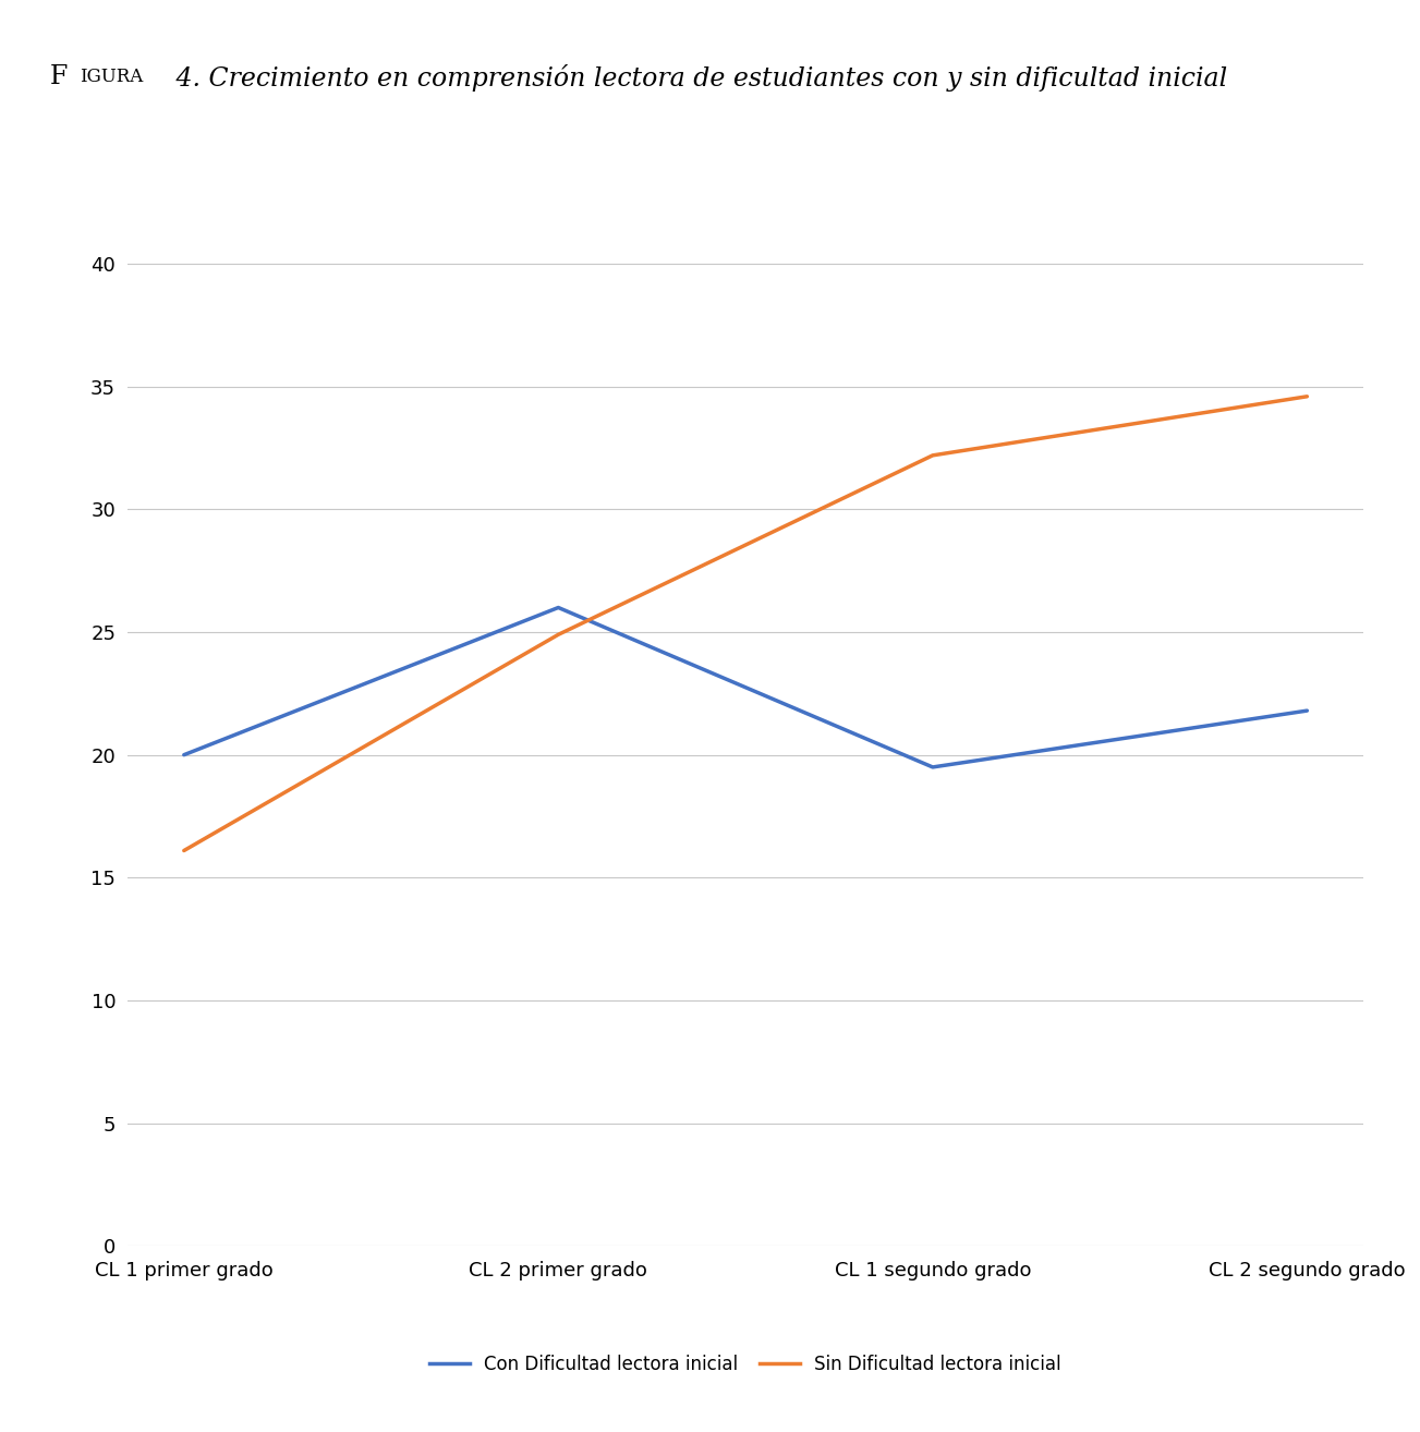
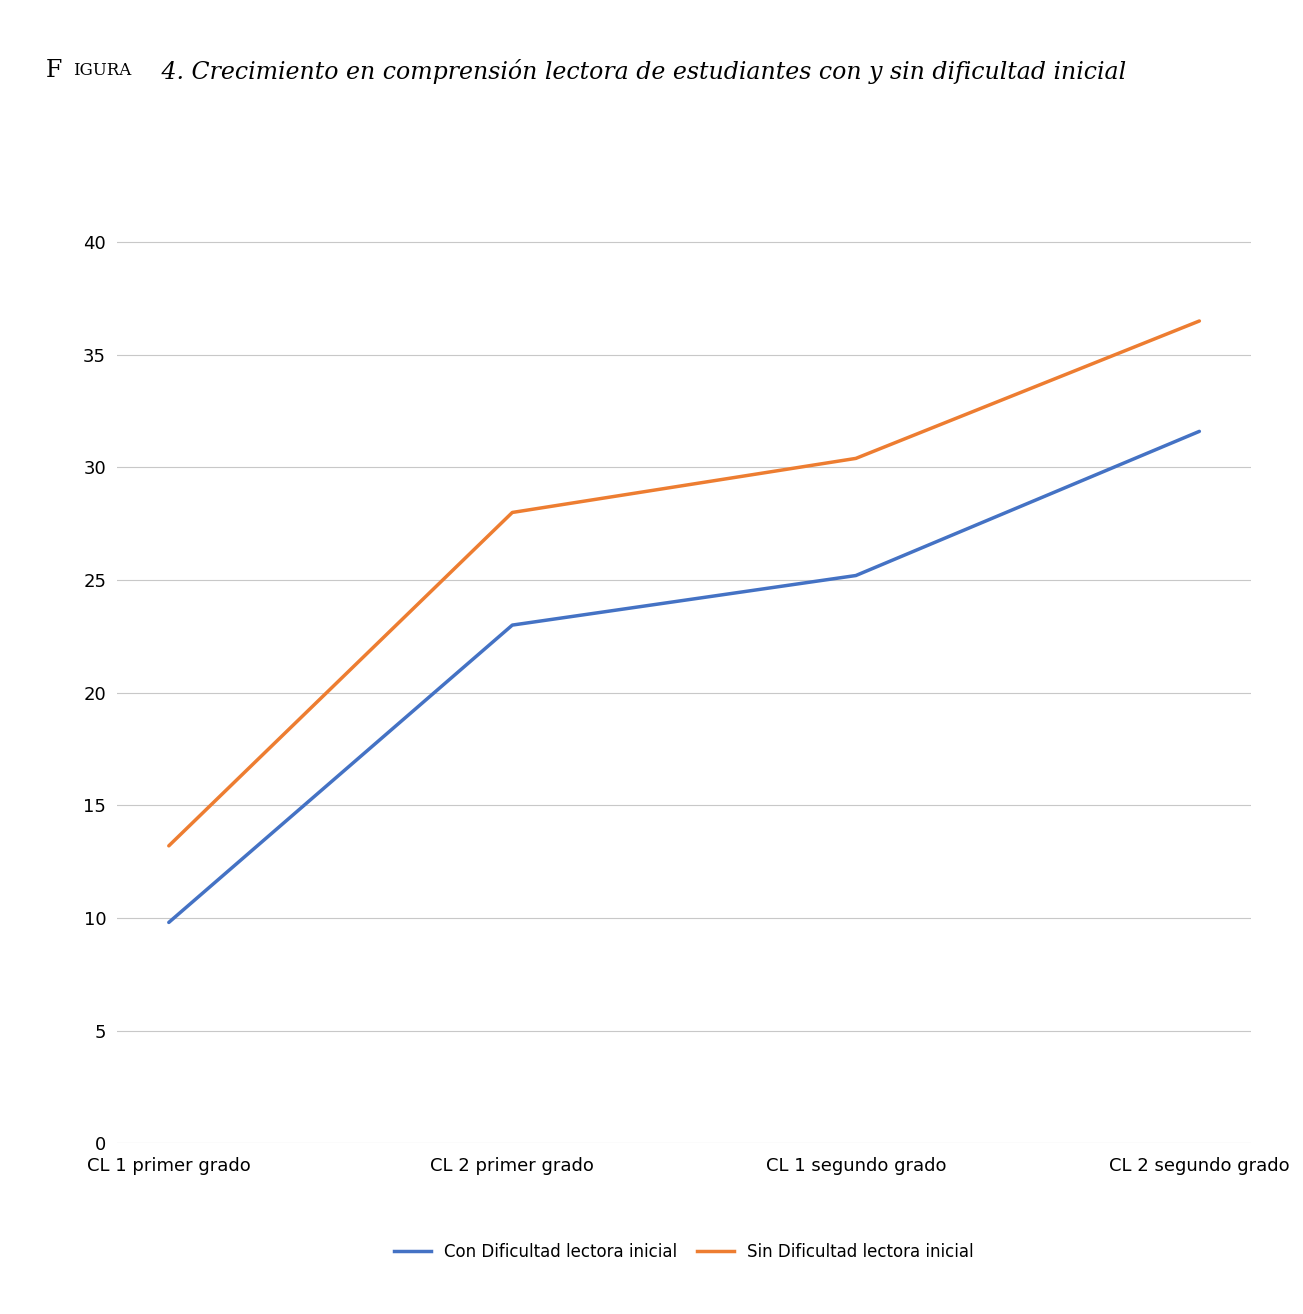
Con Dificultad lectora inicial/CL 1 primer grado: 20.0 -> 9.8
Sin Dificultad lectora inicial/CL 1 primer grado: 16.1 -> 13.2
Con Dificultad lectora inicial/CL 2 primer grado: 26.0 -> 23.0
Sin Dificultad lectora inicial/CL 2 primer grado: 24.9 -> 28.0
Con Dificultad lectora inicial/CL 1 segundo grado: 19.5 -> 25.2
Sin Dificultad lectora inicial/CL 1 segundo grado: 32.2 -> 30.4
Con Dificultad lectora inicial/CL 2 segundo grado: 21.8 -> 31.6
Sin Dificultad lectora inicial/CL 2 segundo grado: 34.6 -> 36.5
